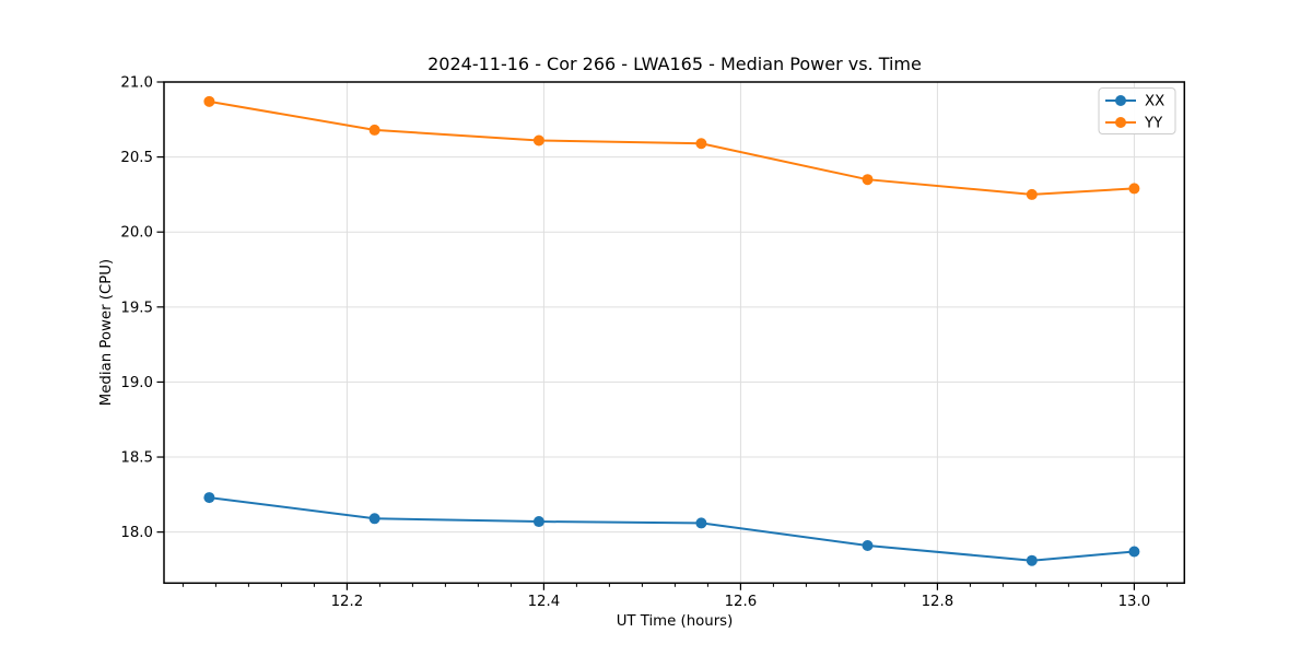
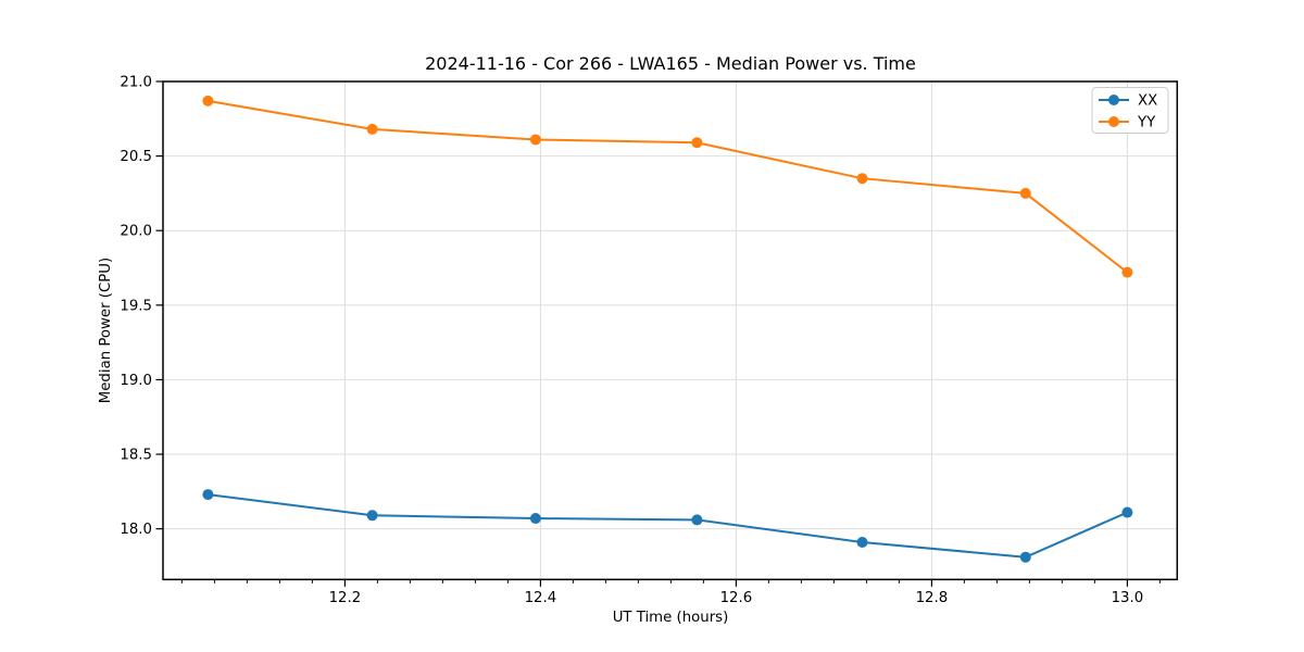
XX/13.0: 17.87 -> 18.11
YY/13.0: 20.29 -> 19.72
